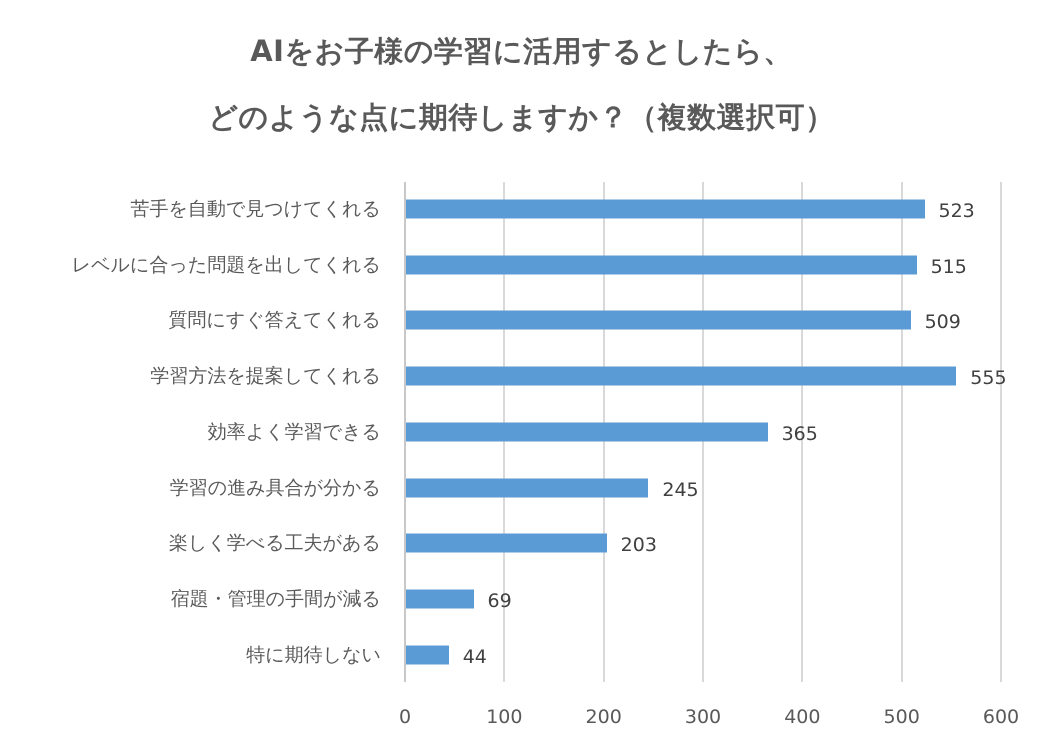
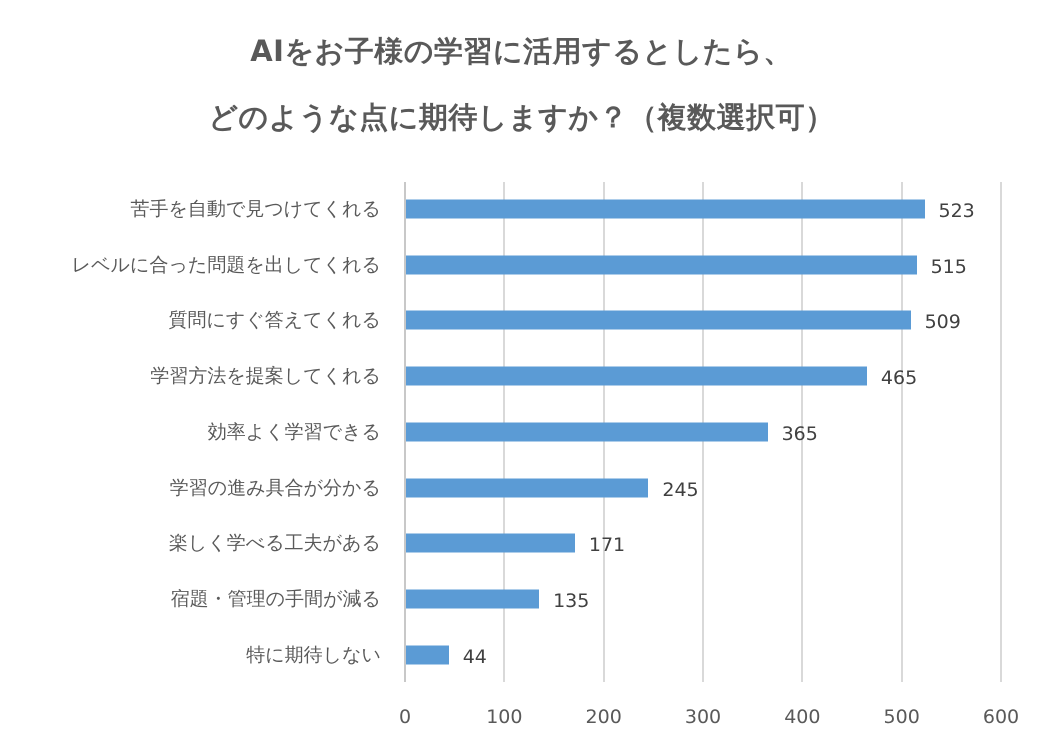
学習方法を提案してくれる: 555 -> 465
楽しく学べる工夫がある: 203 -> 171
宿題・管理の手間が減る: 69 -> 135
